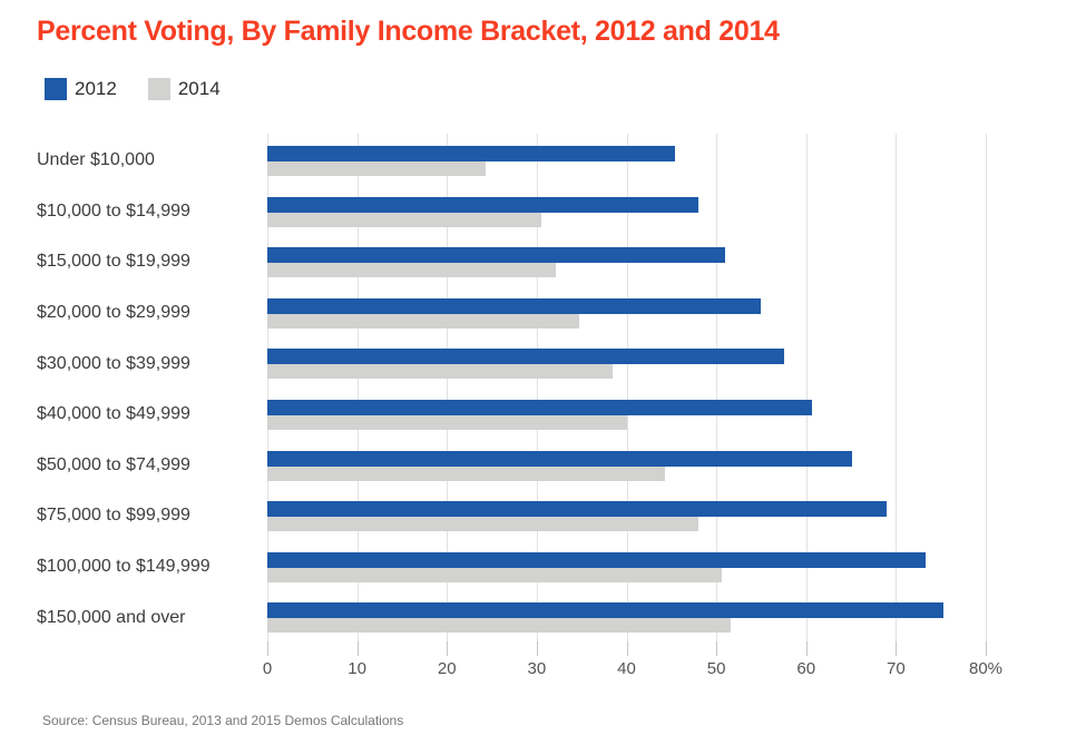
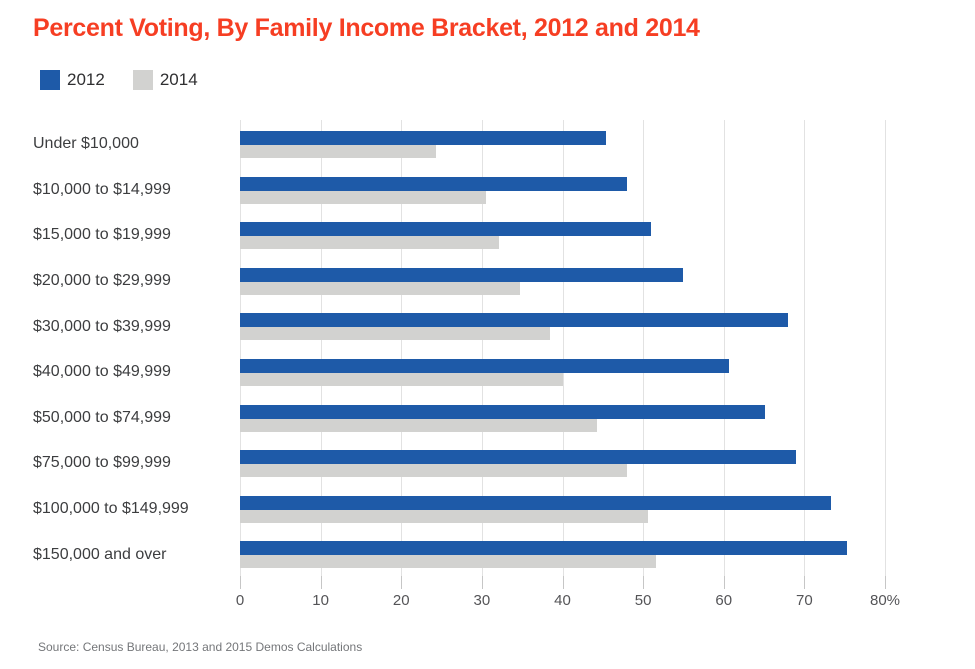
2012/$30,000 to $39,999: 58% -> 68%
